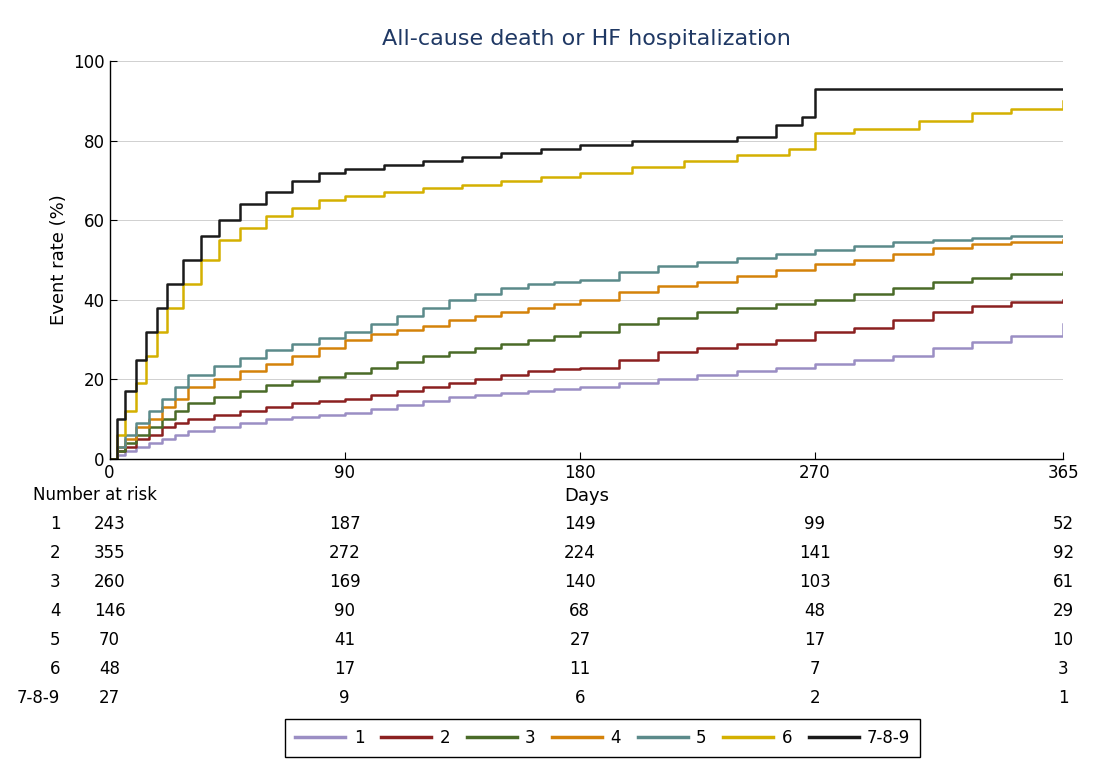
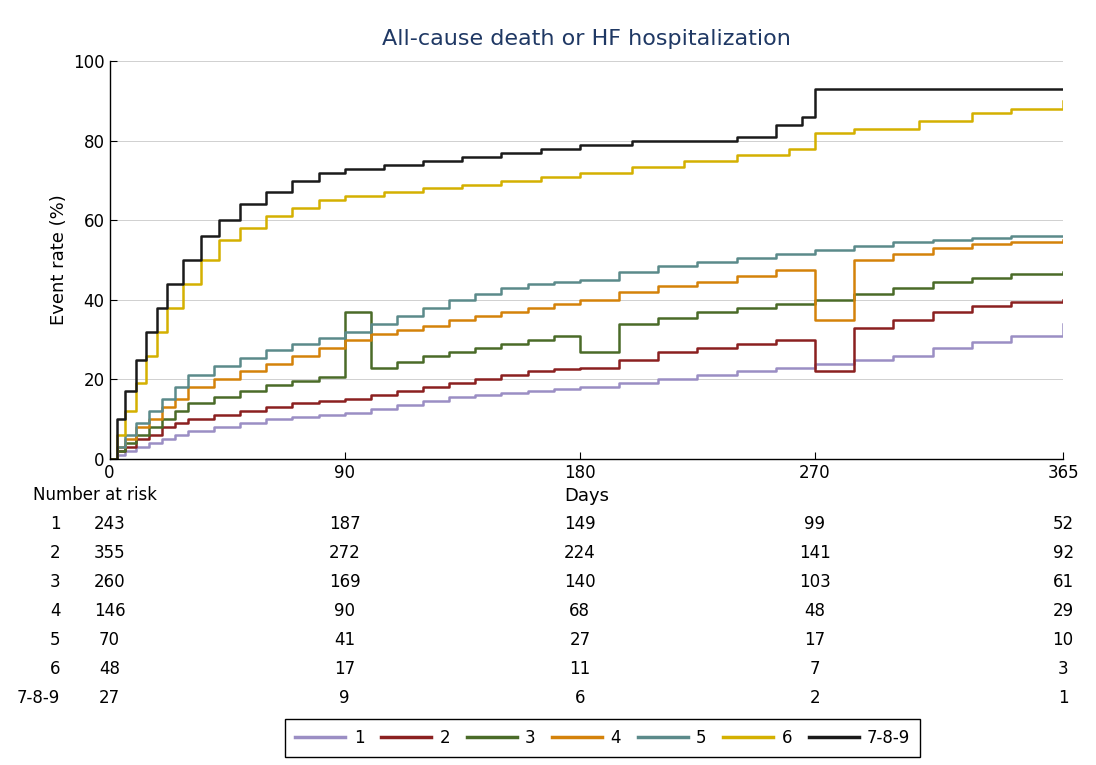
3/90: 21.5 -> 37.0
3/180: 32.0 -> 27.0
2/270: 32.0 -> 22.0
4/270: 49.0 -> 35.0
